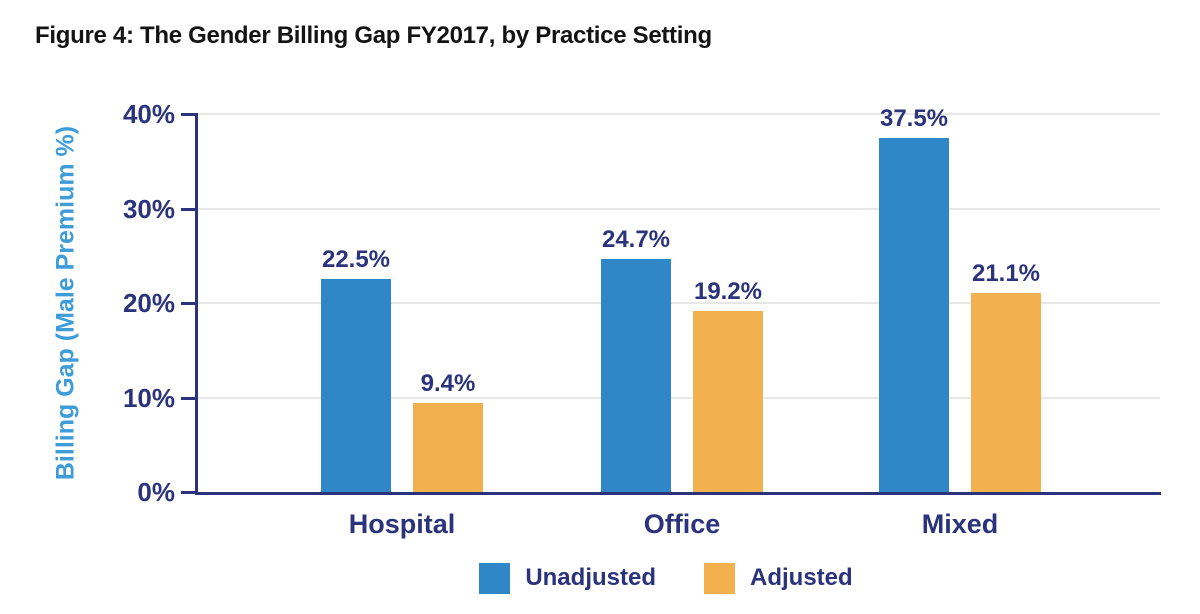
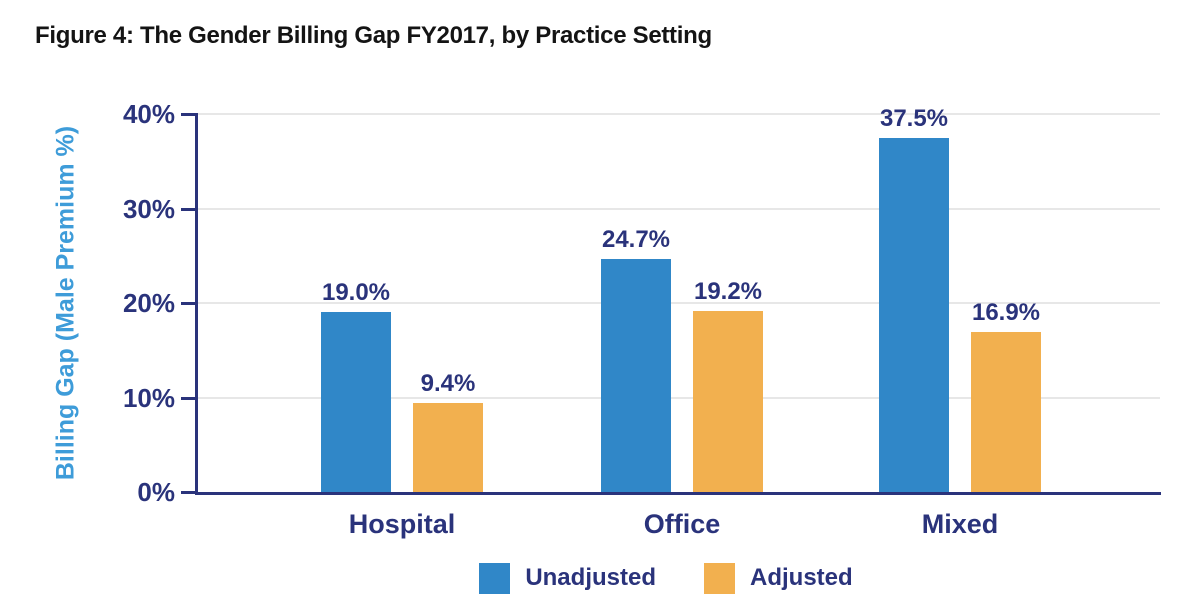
Unadjusted/Hospital: 22.5% -> 19.0%
Adjusted/Mixed: 21.1% -> 16.9%
